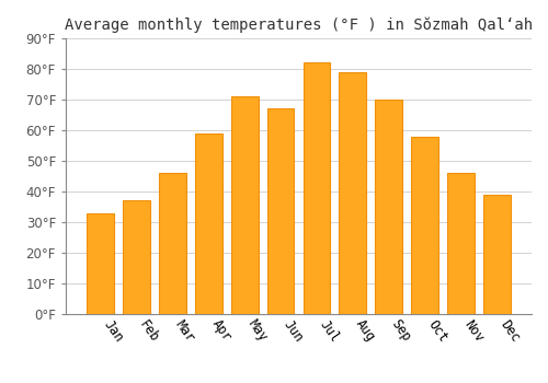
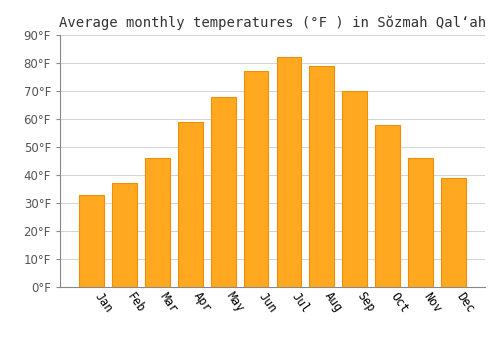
May: 71°F -> 68°F
Jun: 67°F -> 77°F
